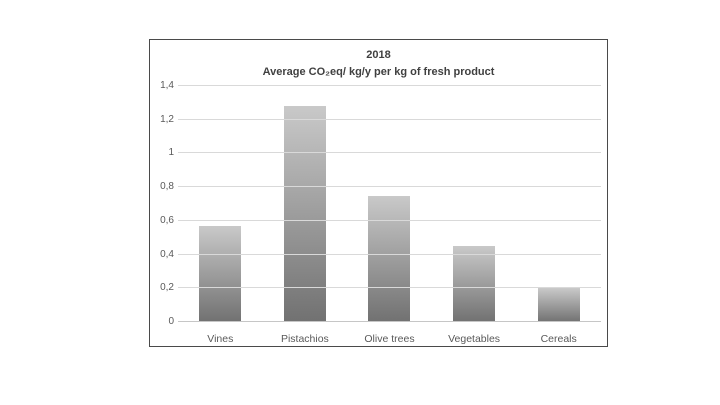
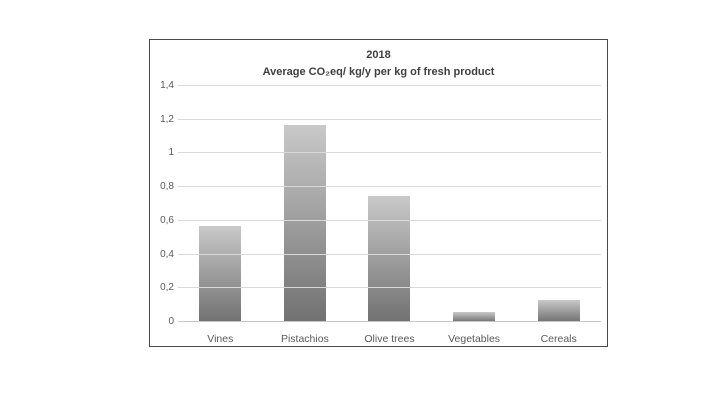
Pistachios: 1,28 -> 1,17
Vegetables: 0,45 -> 0,06
Cereals: 0,20 -> 0,13
